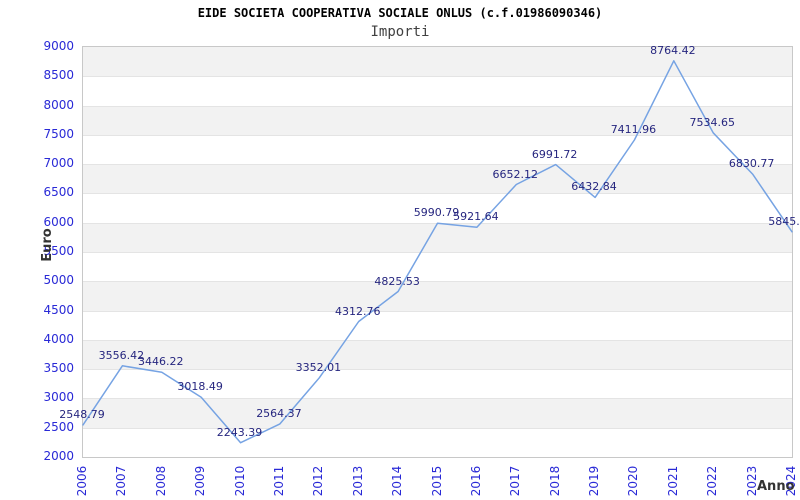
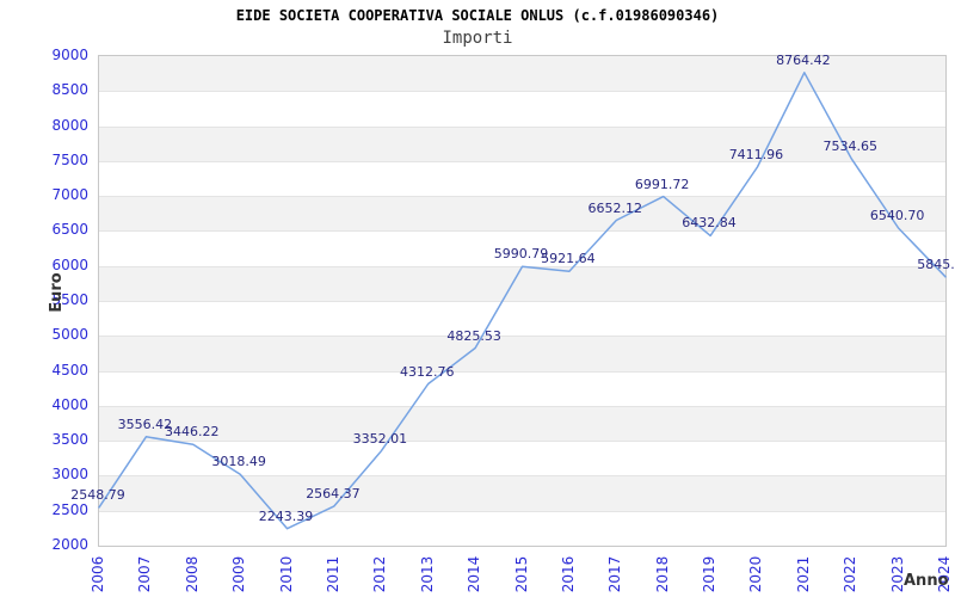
2023: 6830.77 -> 6540.70
